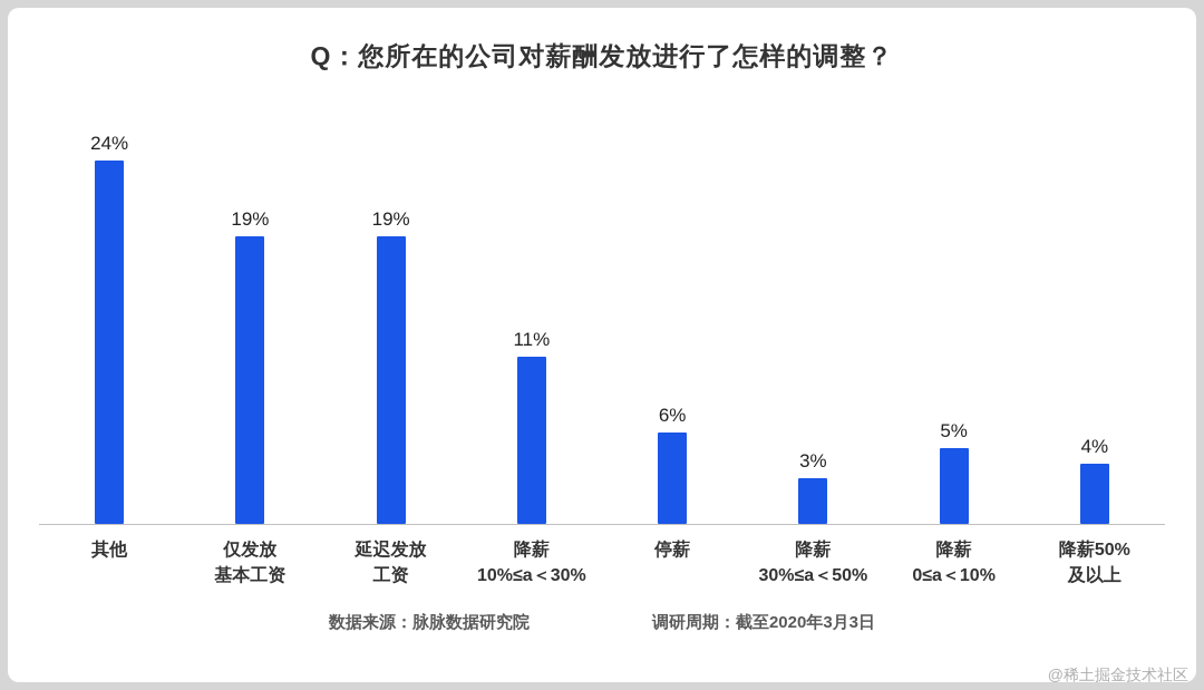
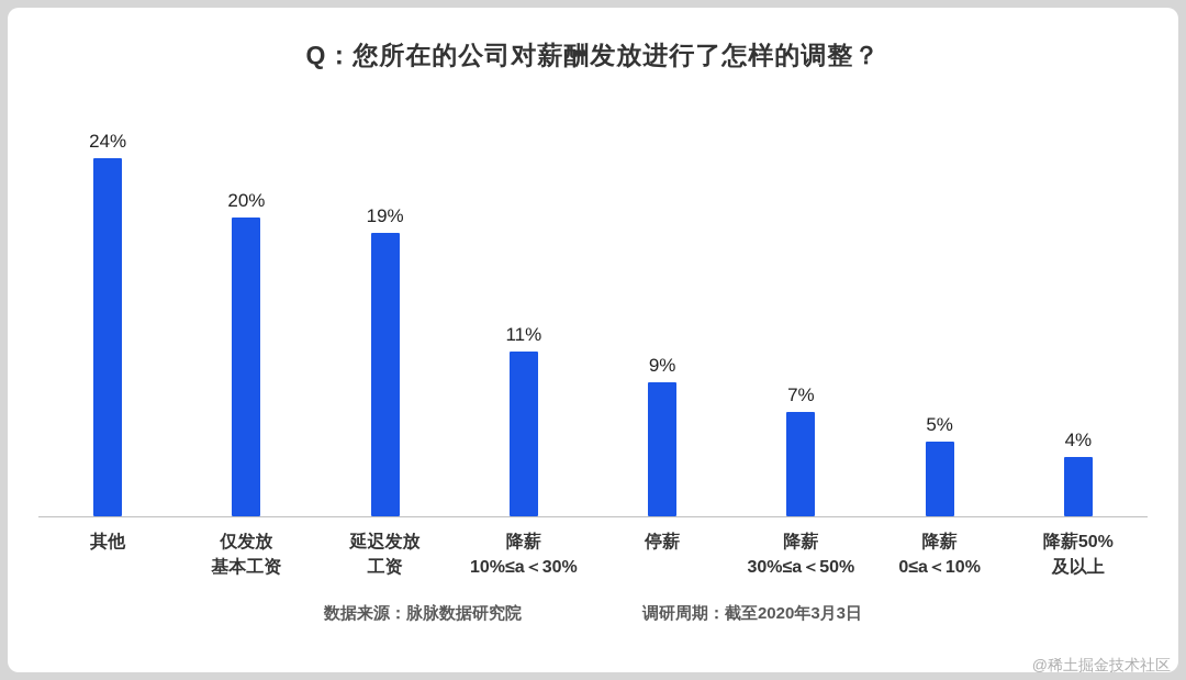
仅发放 基本工资: 19% -> 20%
停薪: 6% -> 9%
降薪 30%≤a＜50%: 3% -> 7%
